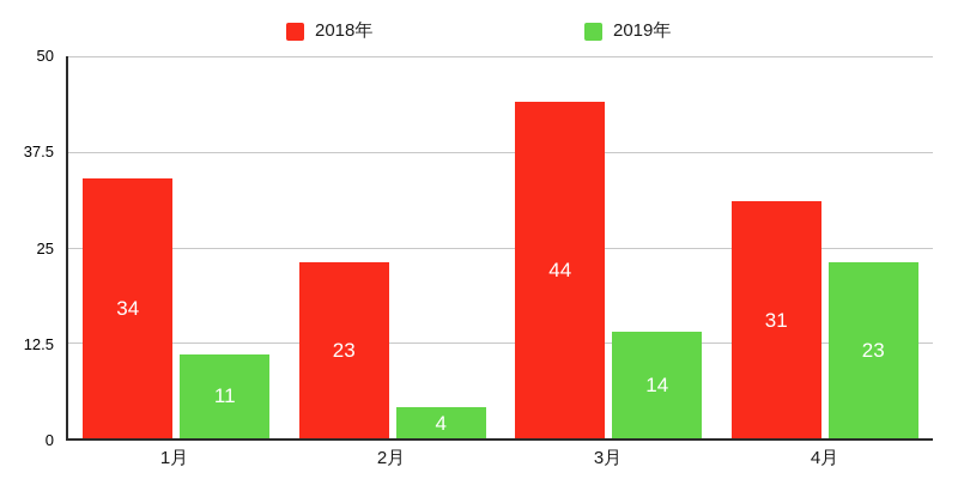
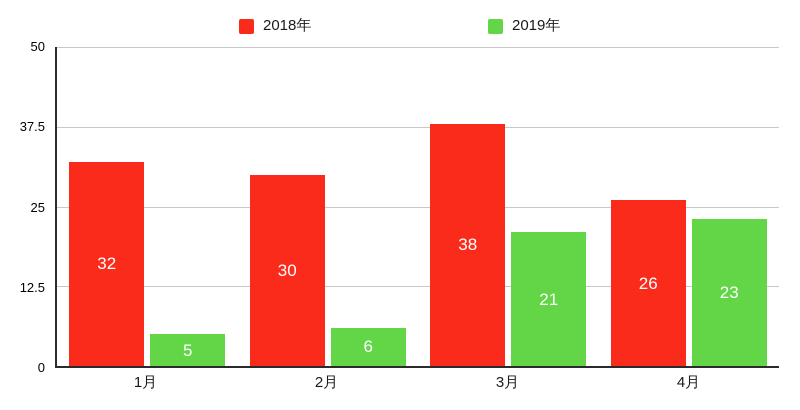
2018年/1月: 34 -> 32
2019年/1月: 11 -> 5
2018年/2月: 23 -> 30
2019年/2月: 4 -> 6
2018年/3月: 44 -> 38
2019年/3月: 14 -> 21
2018年/4月: 31 -> 26
